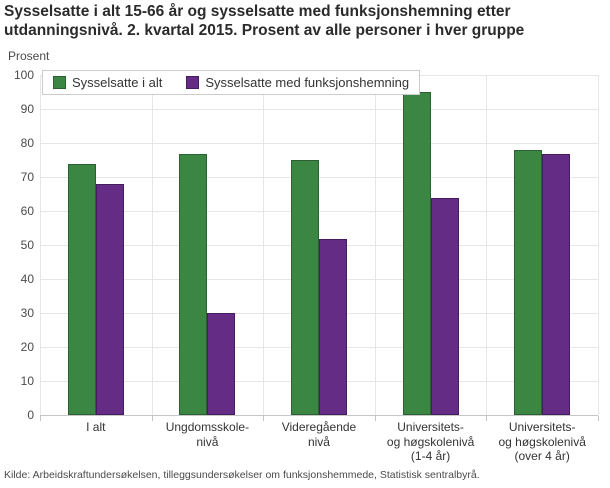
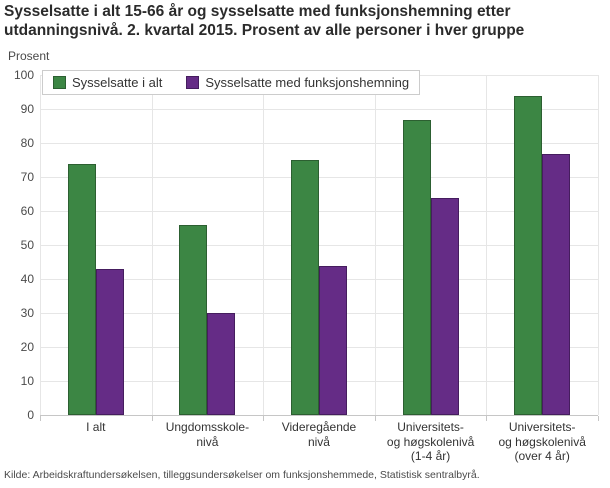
Sysselsatte med funksjonshemning/I alt: 68 -> 43
Sysselsatte i alt/Ungdomsskole- nivå: 77 -> 56
Sysselsatte med funksjonshemning/Videregående nivå: 52 -> 44
Sysselsatte i alt/Universitets- og høgskolenivå (1-4 år): 95 -> 87
Sysselsatte i alt/Universitets- og høgskolenivå (over 4 år): 78 -> 94
